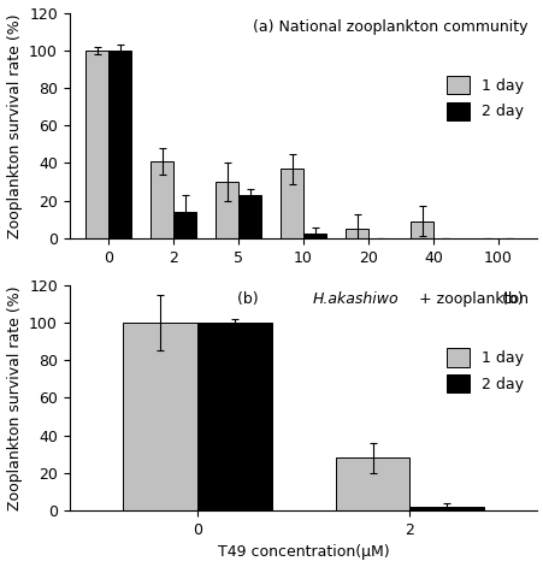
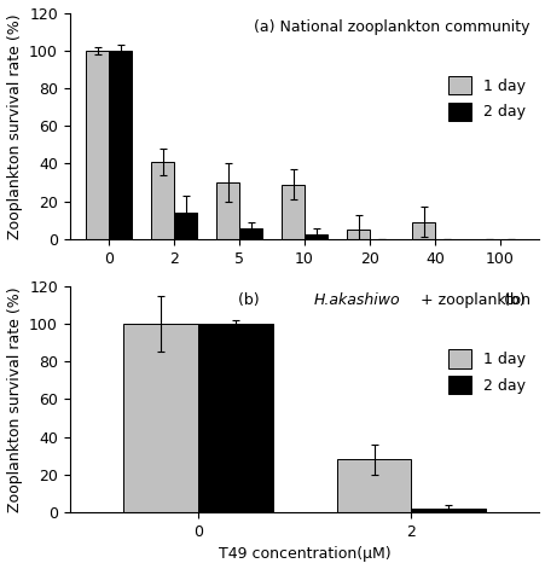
2 day/5: 23 -> 6
1 day/10: 37 -> 29
